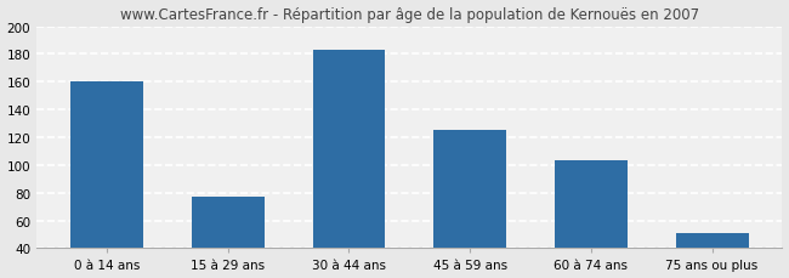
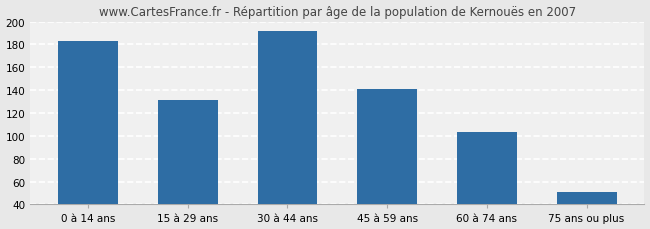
0 à 14 ans: 160 -> 183
15 à 29 ans: 77 -> 131
30 à 44 ans: 183 -> 192
45 à 59 ans: 125 -> 141
